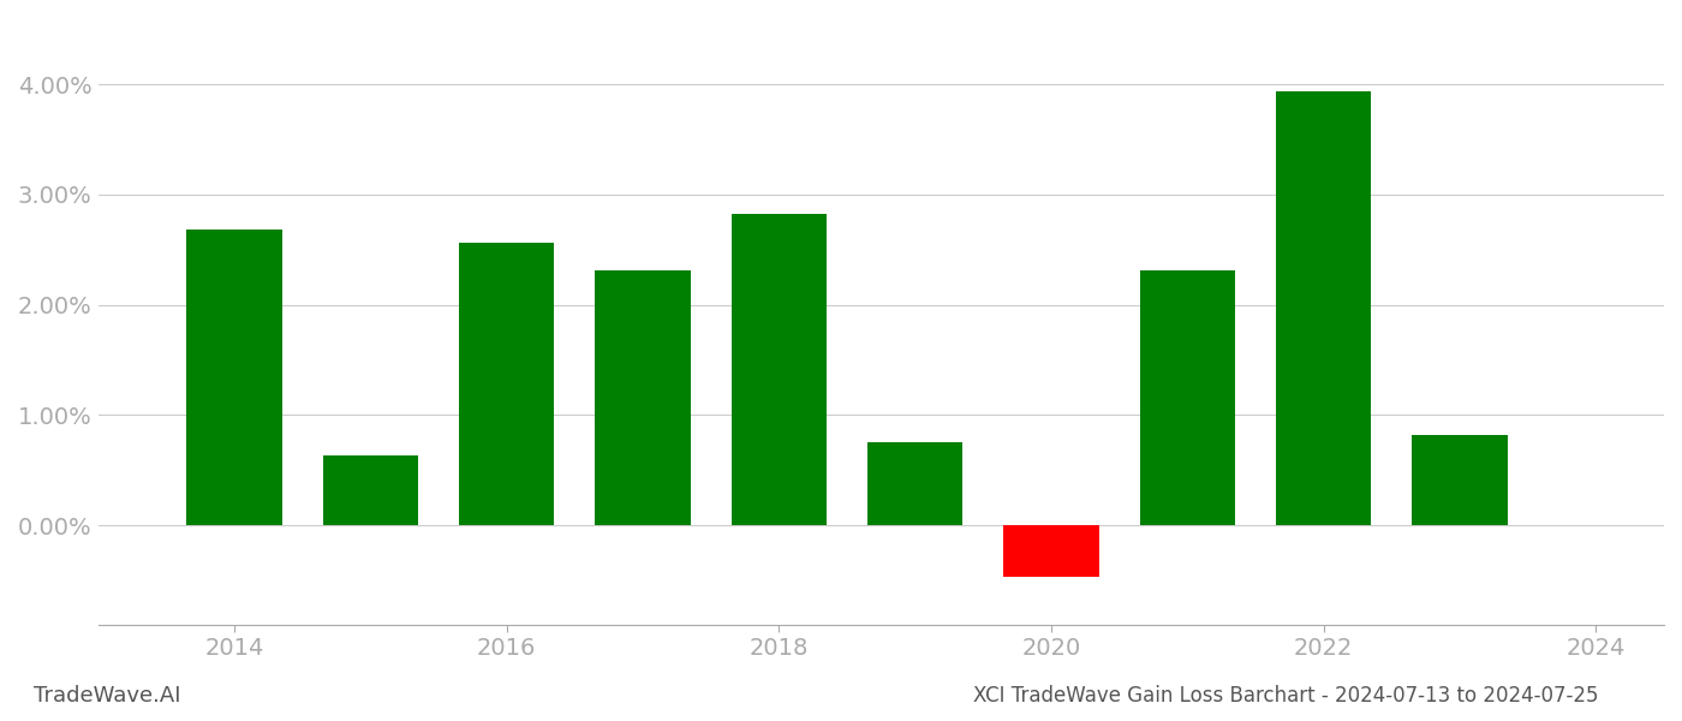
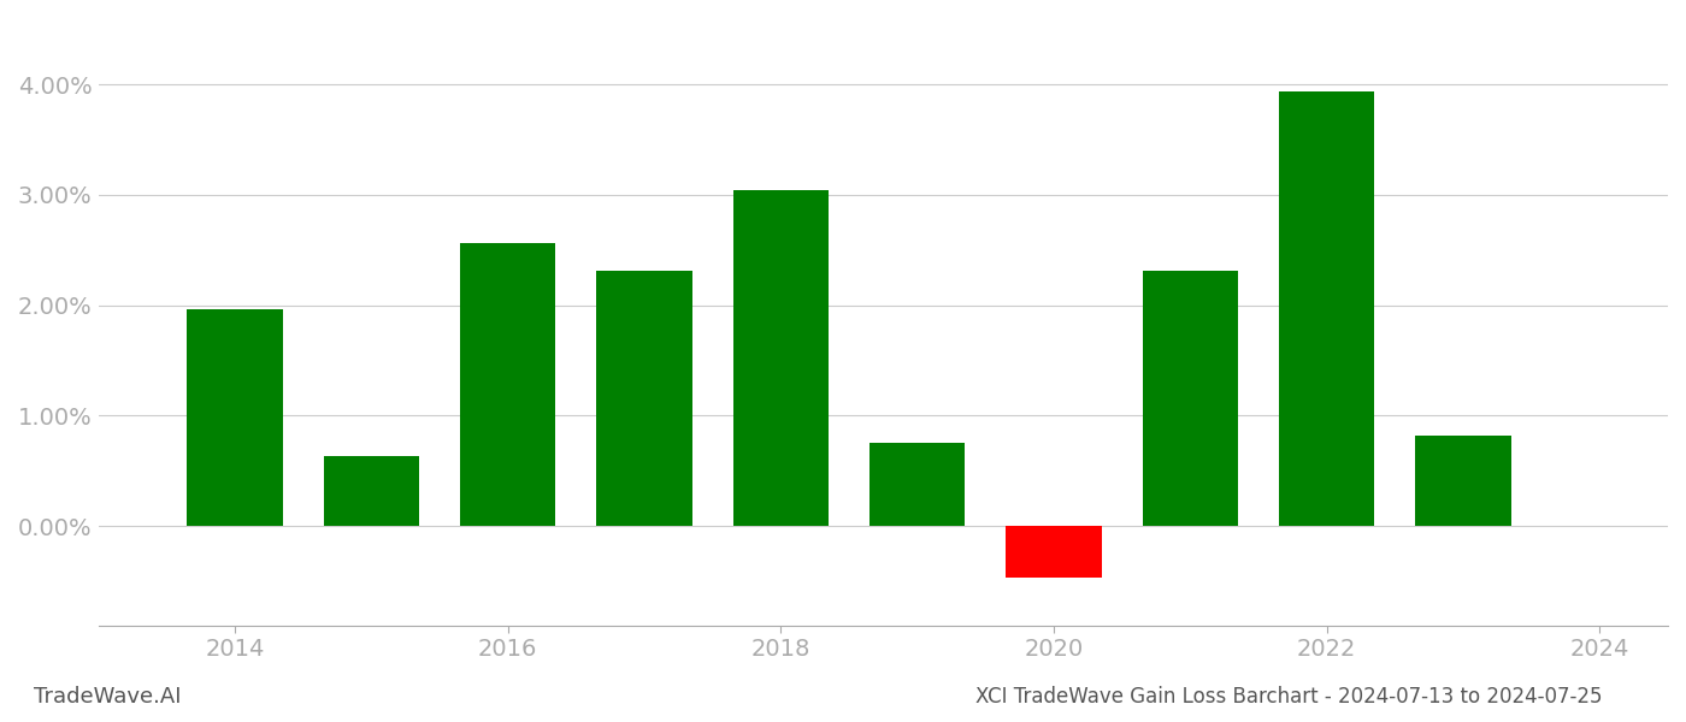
2014: 2.68% -> 1.96%
2018: 2.82% -> 3.04%
